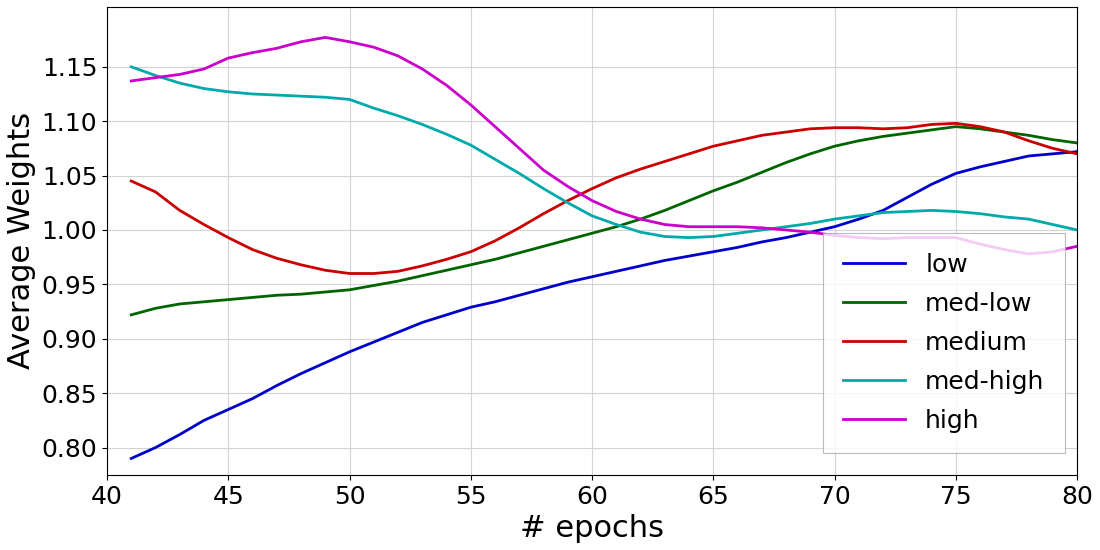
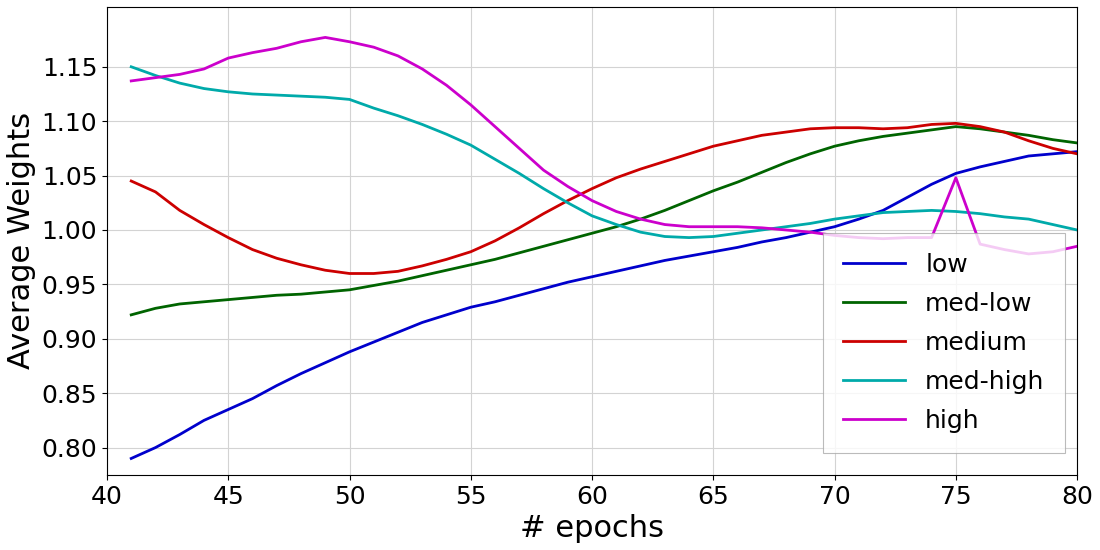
high/75: 0.993 -> 1.048
